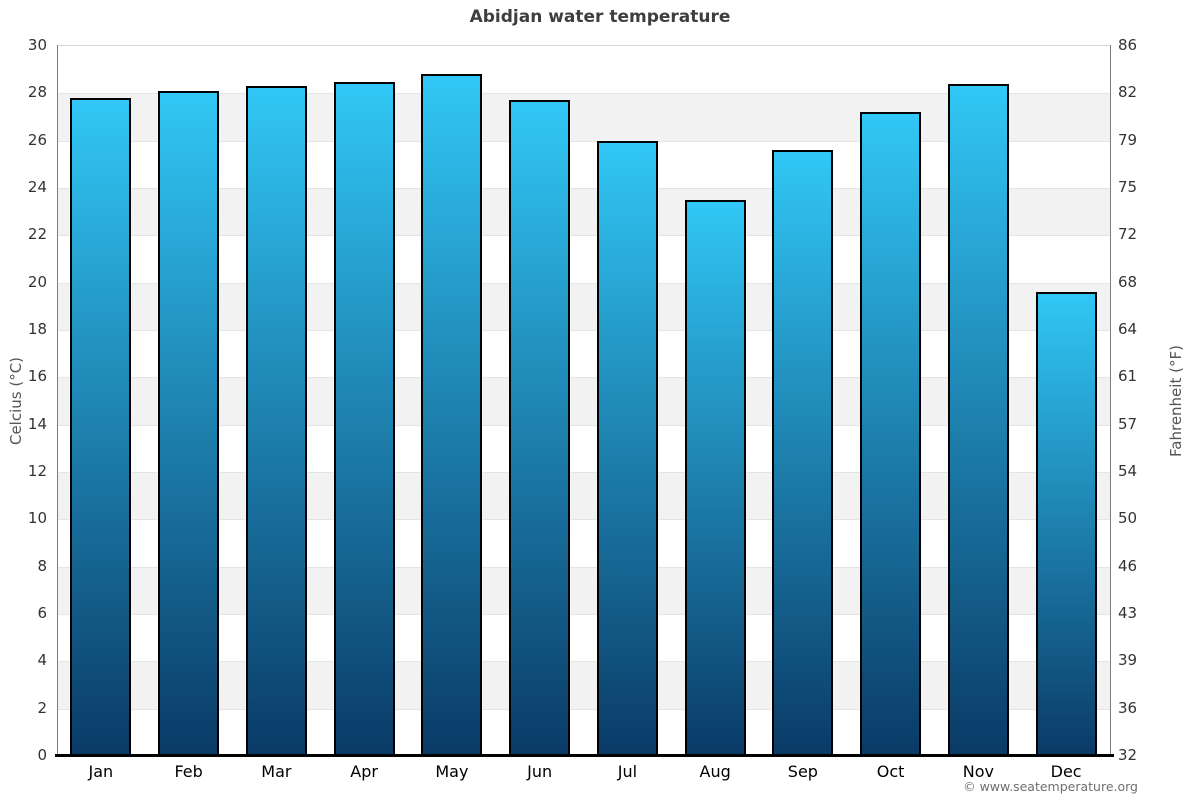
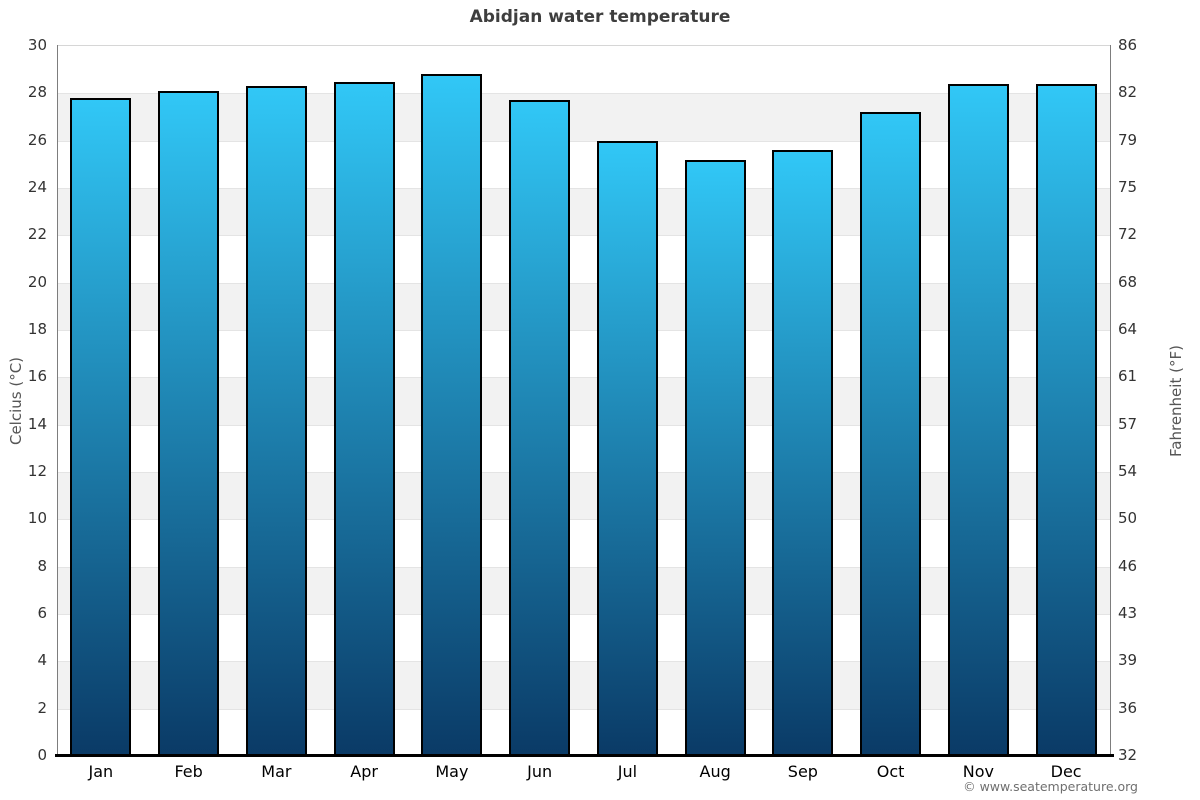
Aug: 23.5 -> 25.2
Dec: 19.6 -> 28.4
